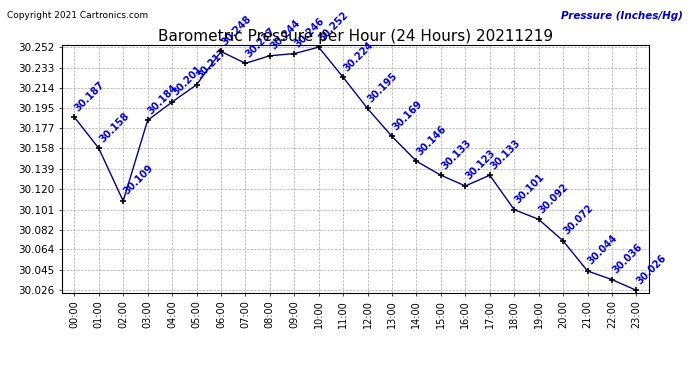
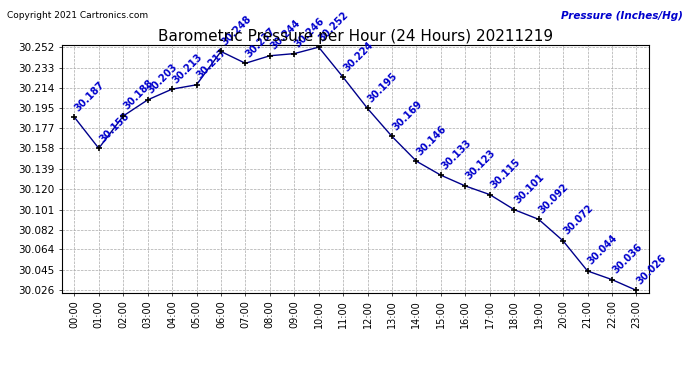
02:00: 30.109 -> 30.188
03:00: 30.184 -> 30.203
04:00: 30.201 -> 30.213
17:00: 30.133 -> 30.115
